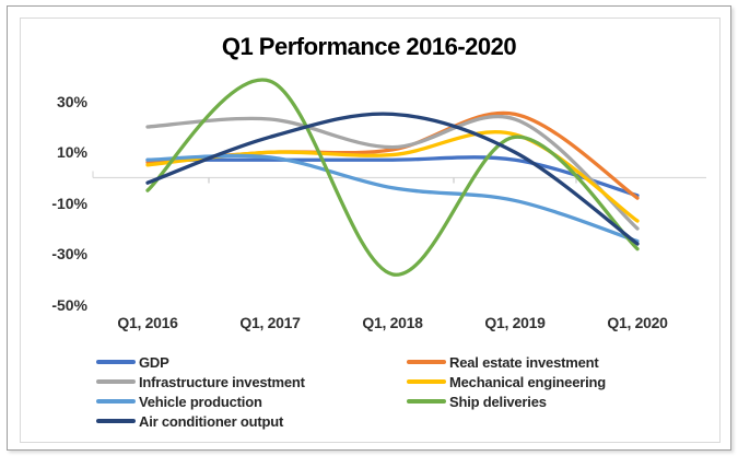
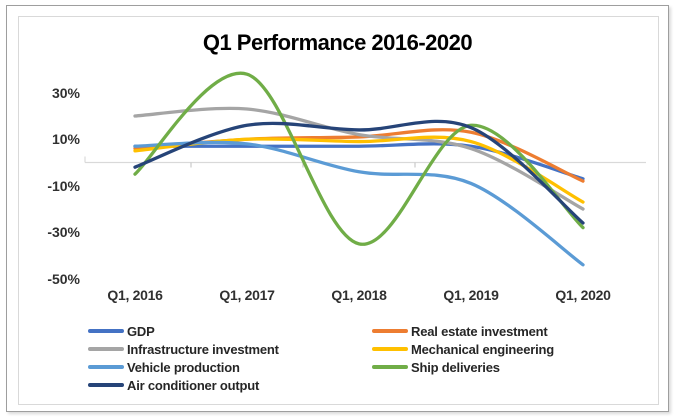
Ship deliveries/Q1, 2018: -38% -> -35%
Air conditioner output/Q1, 2018: 25% -> 14%
Real estate investment/Q1, 2019: 25% -> 13%
Infrastructure investment/Q1, 2019: 23% -> 6%
Mechanical engineering/Q1, 2019: 17% -> 9%
Air conditioner output/Q1, 2019: 10% -> 15%
Vehicle production/Q1, 2020: -25% -> -44%
